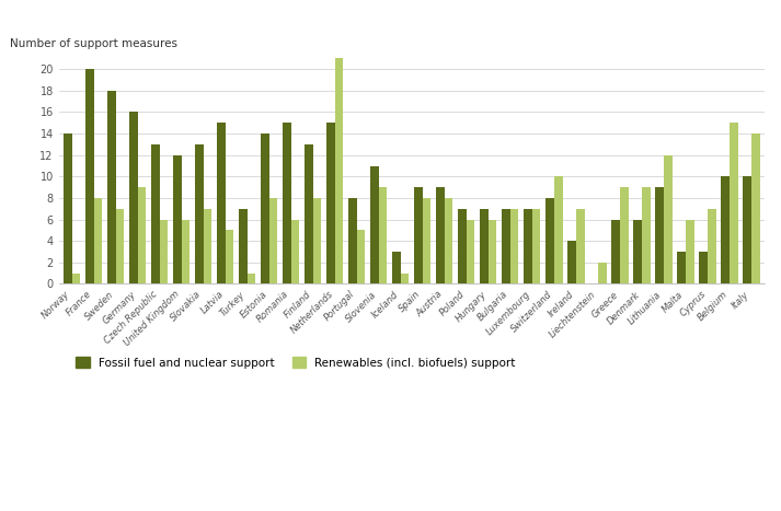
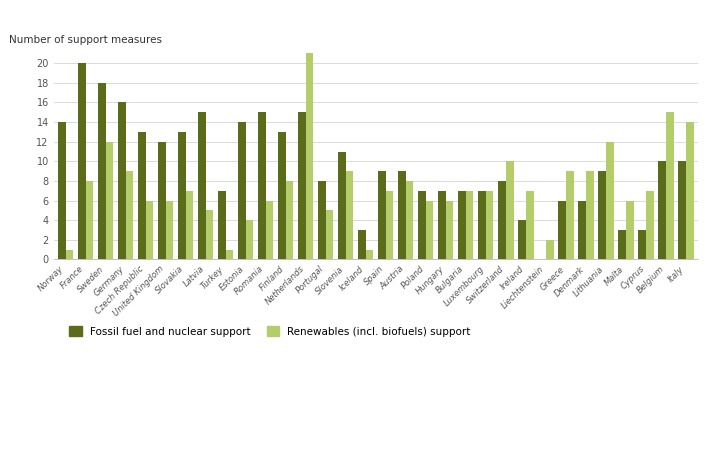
Renewables (incl. biofuels) support/Sweden: 7 -> 12
Renewables (incl. biofuels) support/Estonia: 8 -> 4
Renewables (incl. biofuels) support/Spain: 8 -> 7
